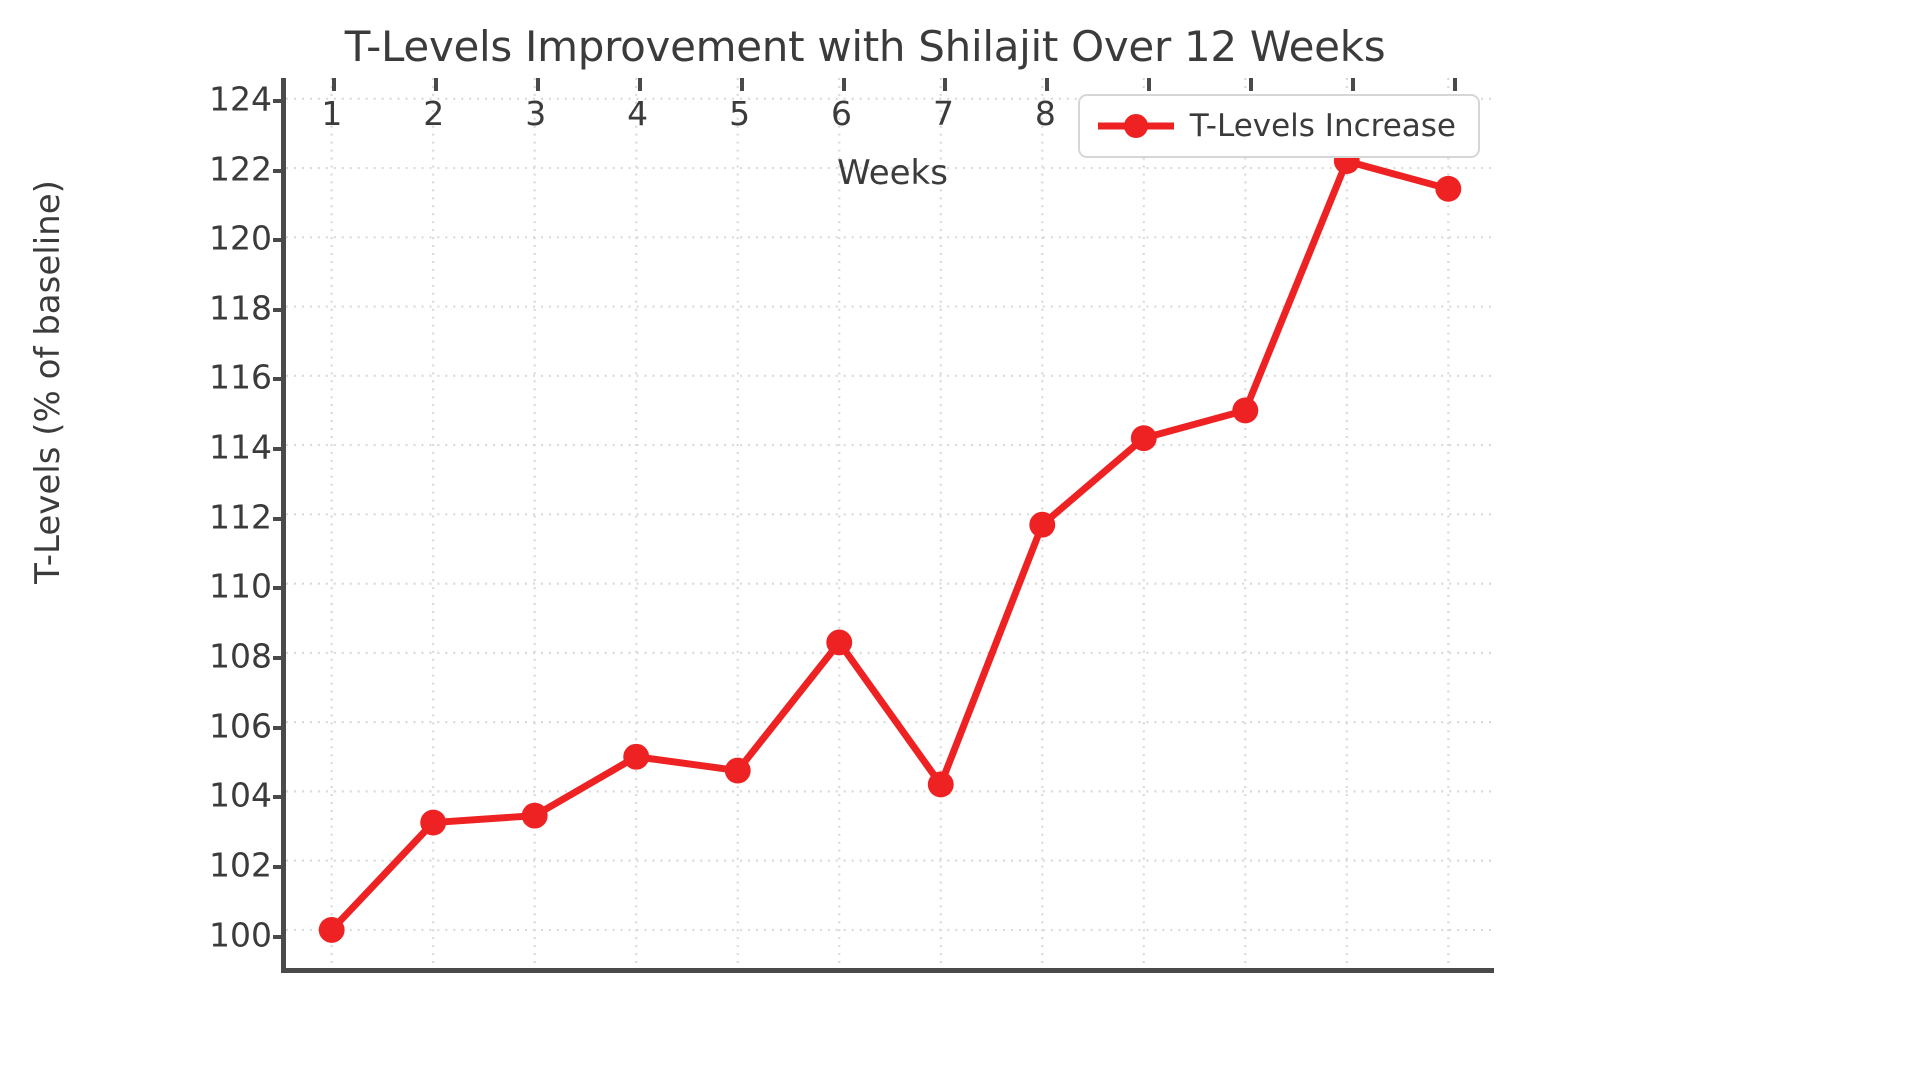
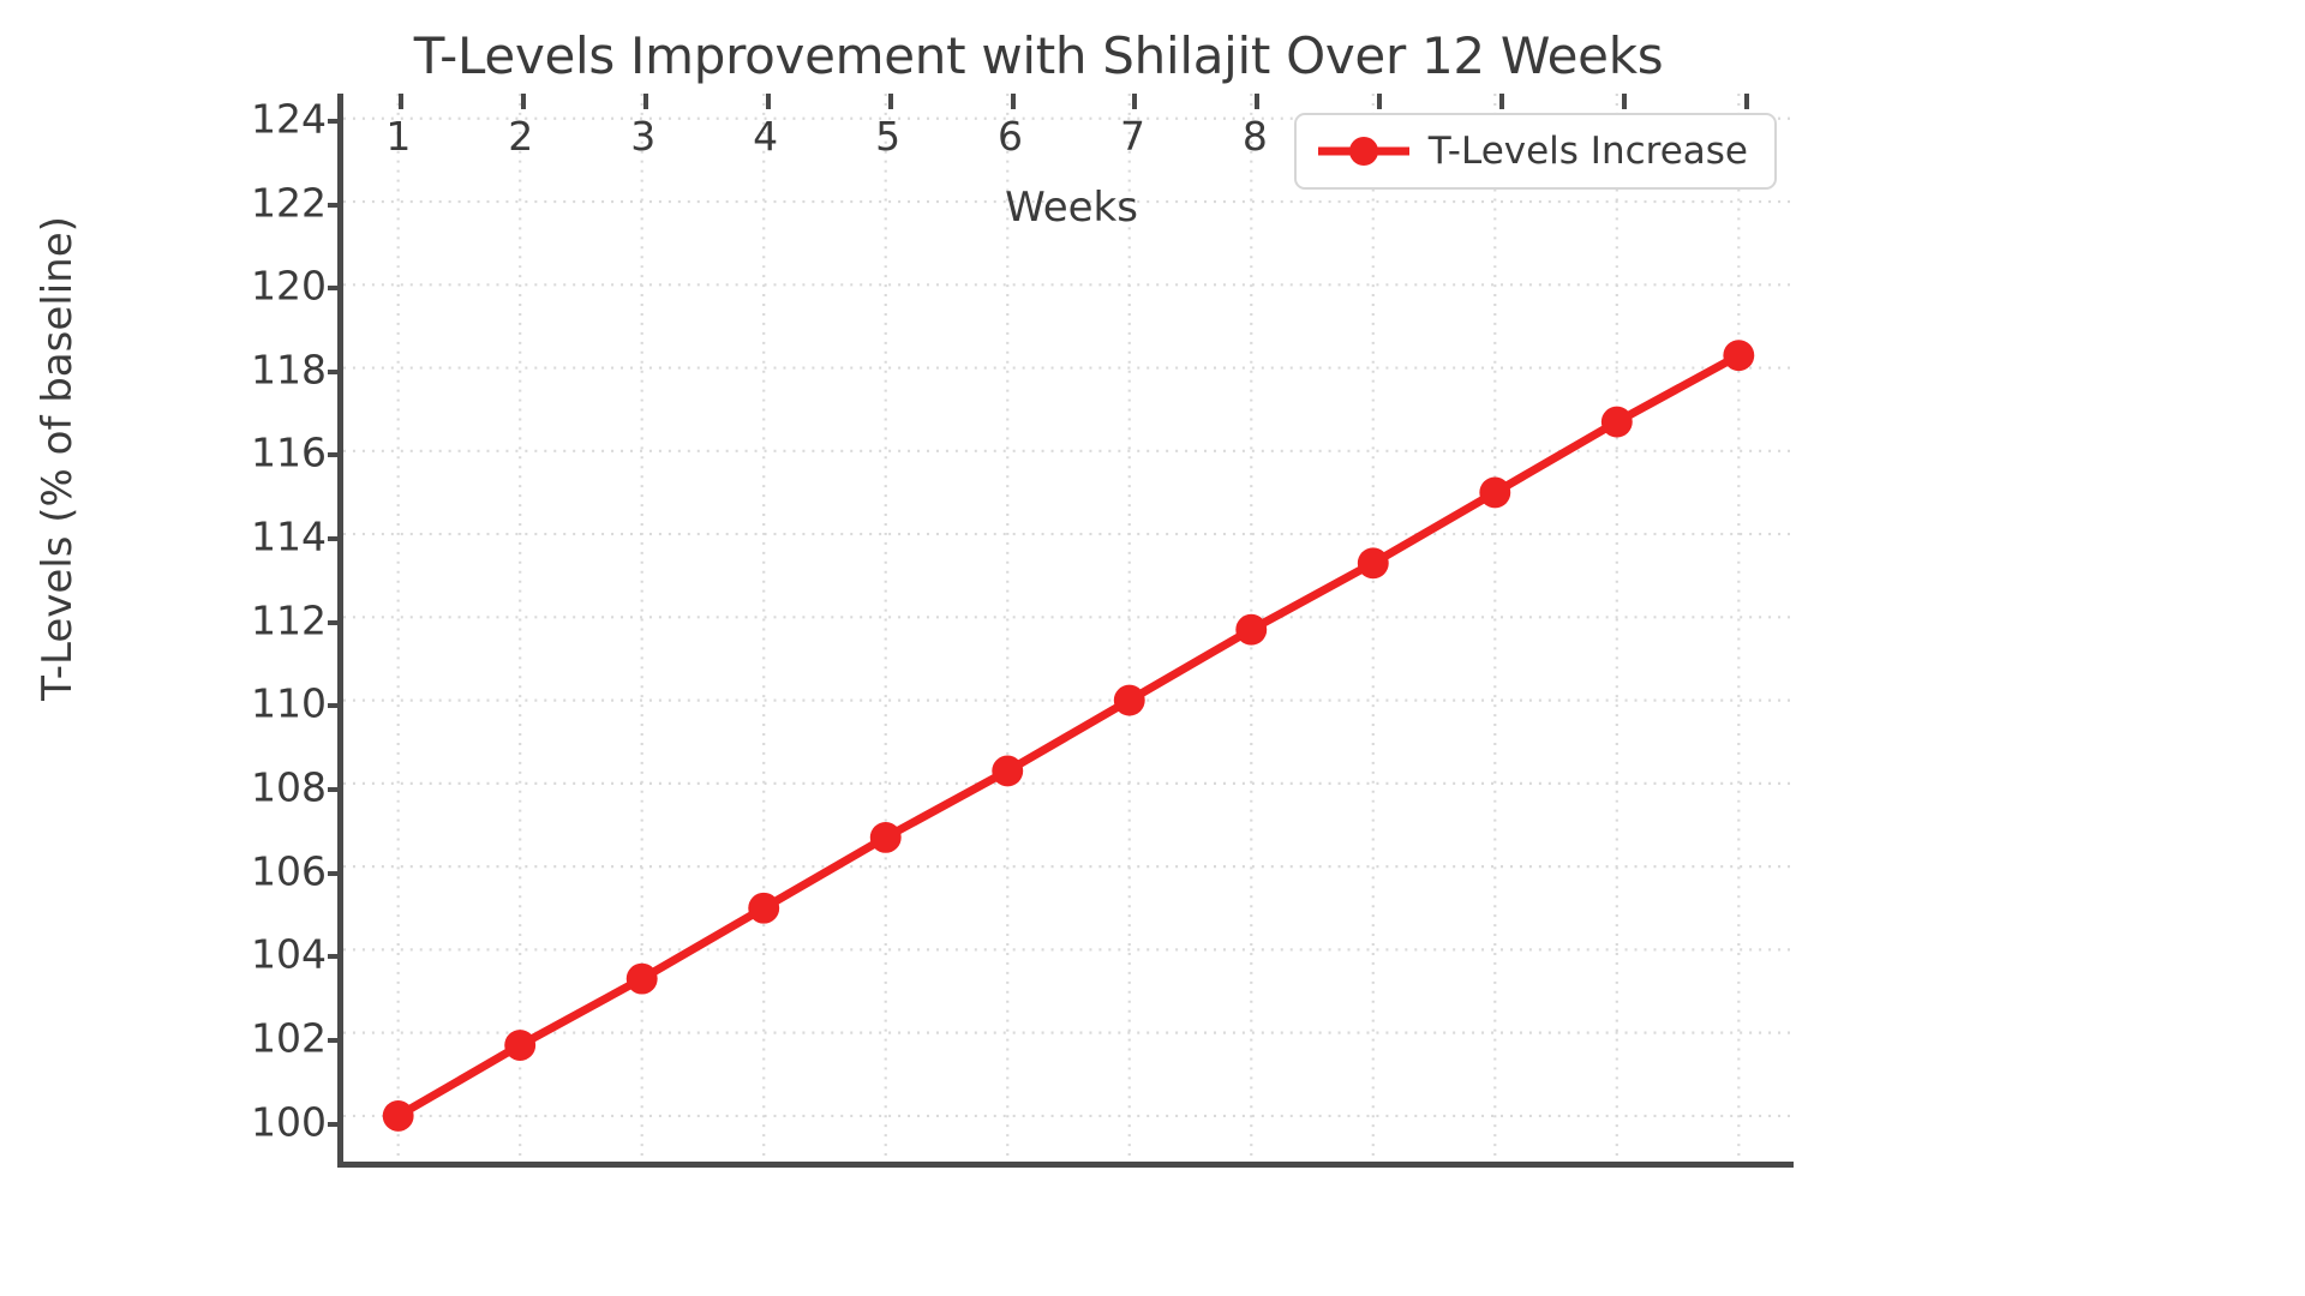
2: 103.1 -> 101.7
5: 104.6 -> 106.7
7: 104.2 -> 110.0
9: 114.2 -> 113.3
11: 122.2 -> 116.7
12: 121.4 -> 118.3
